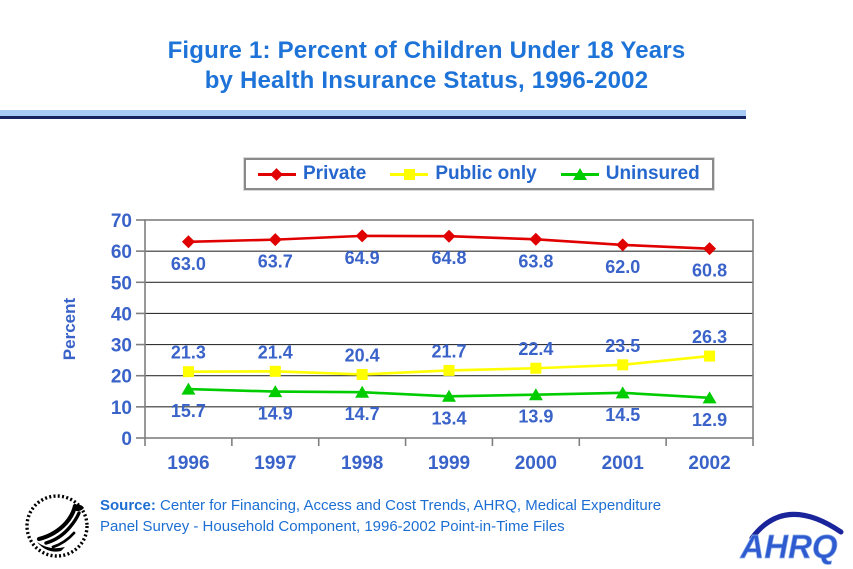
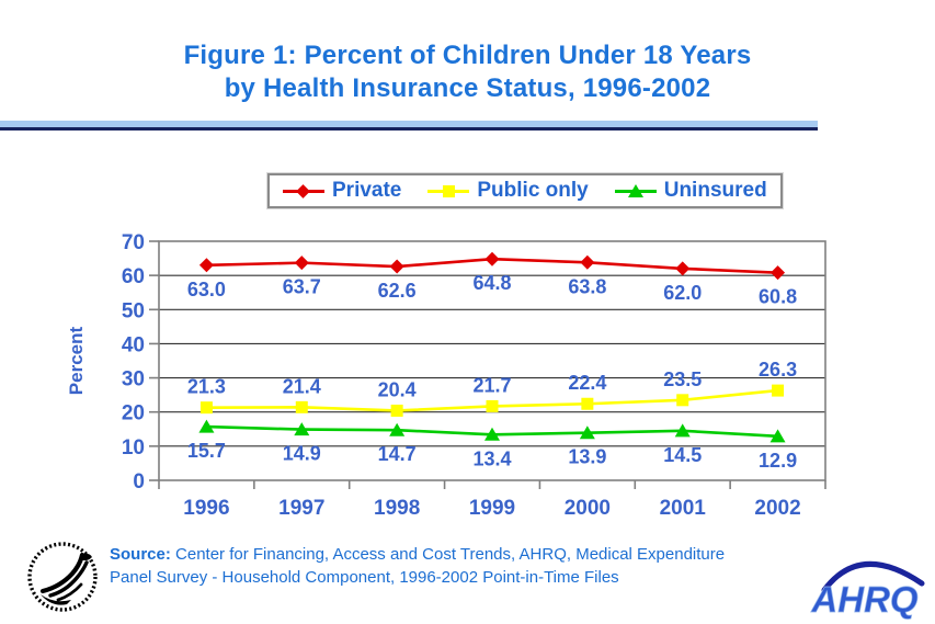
Private/1998: 64.9 -> 62.6
